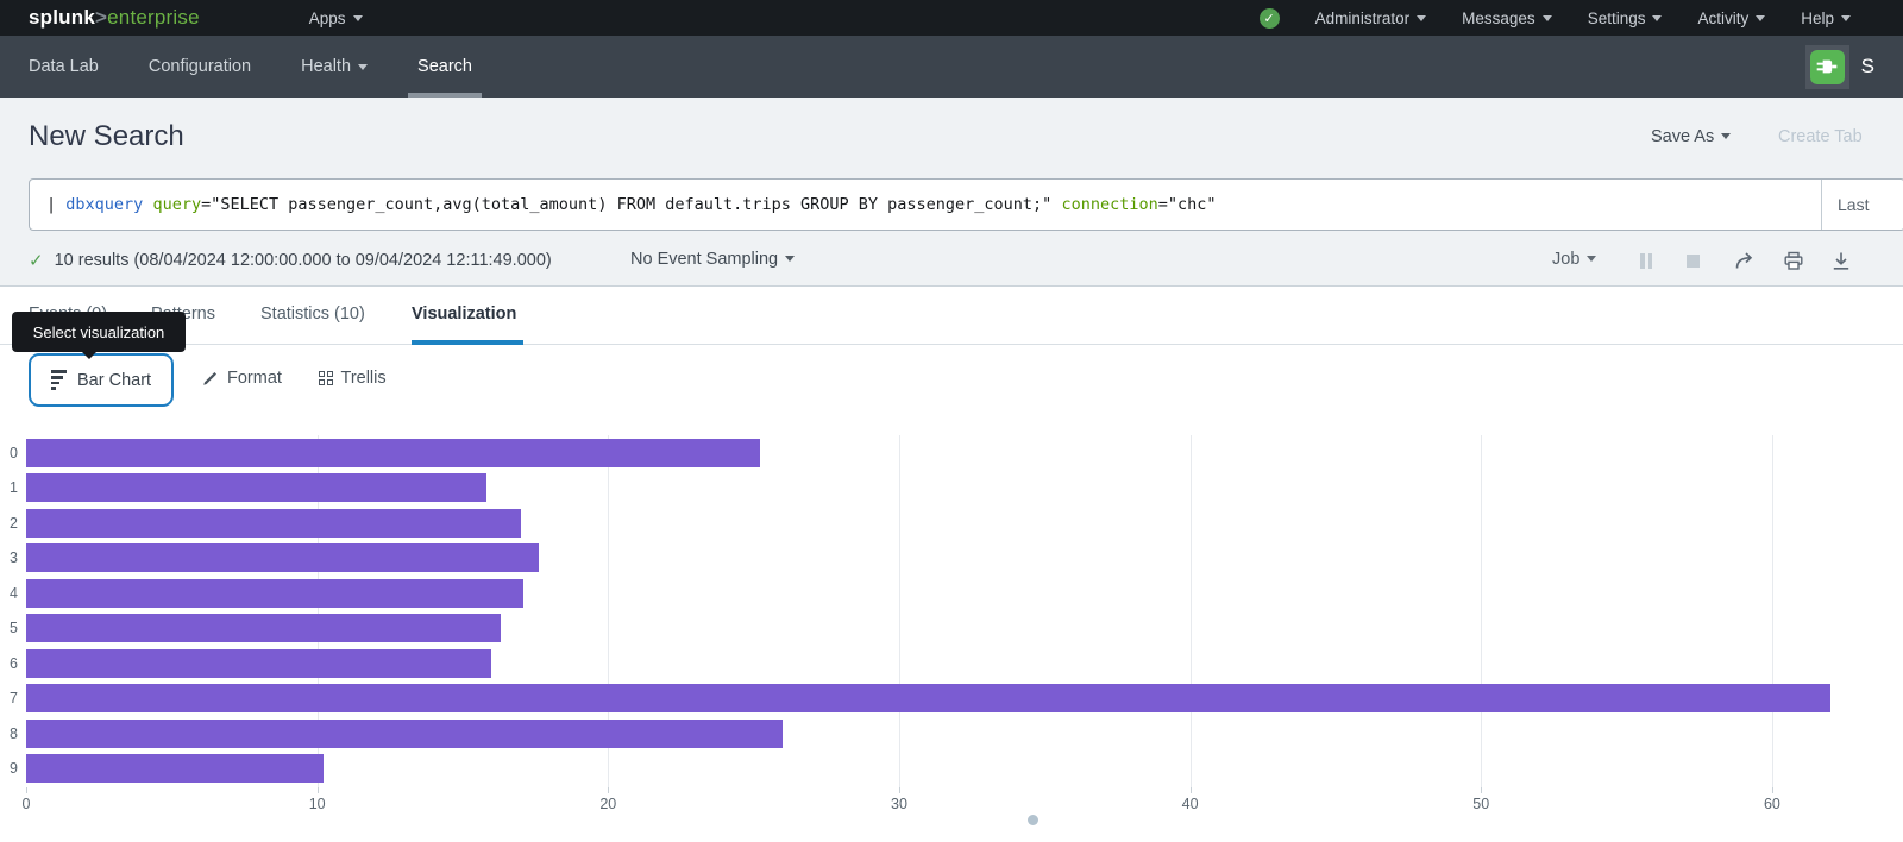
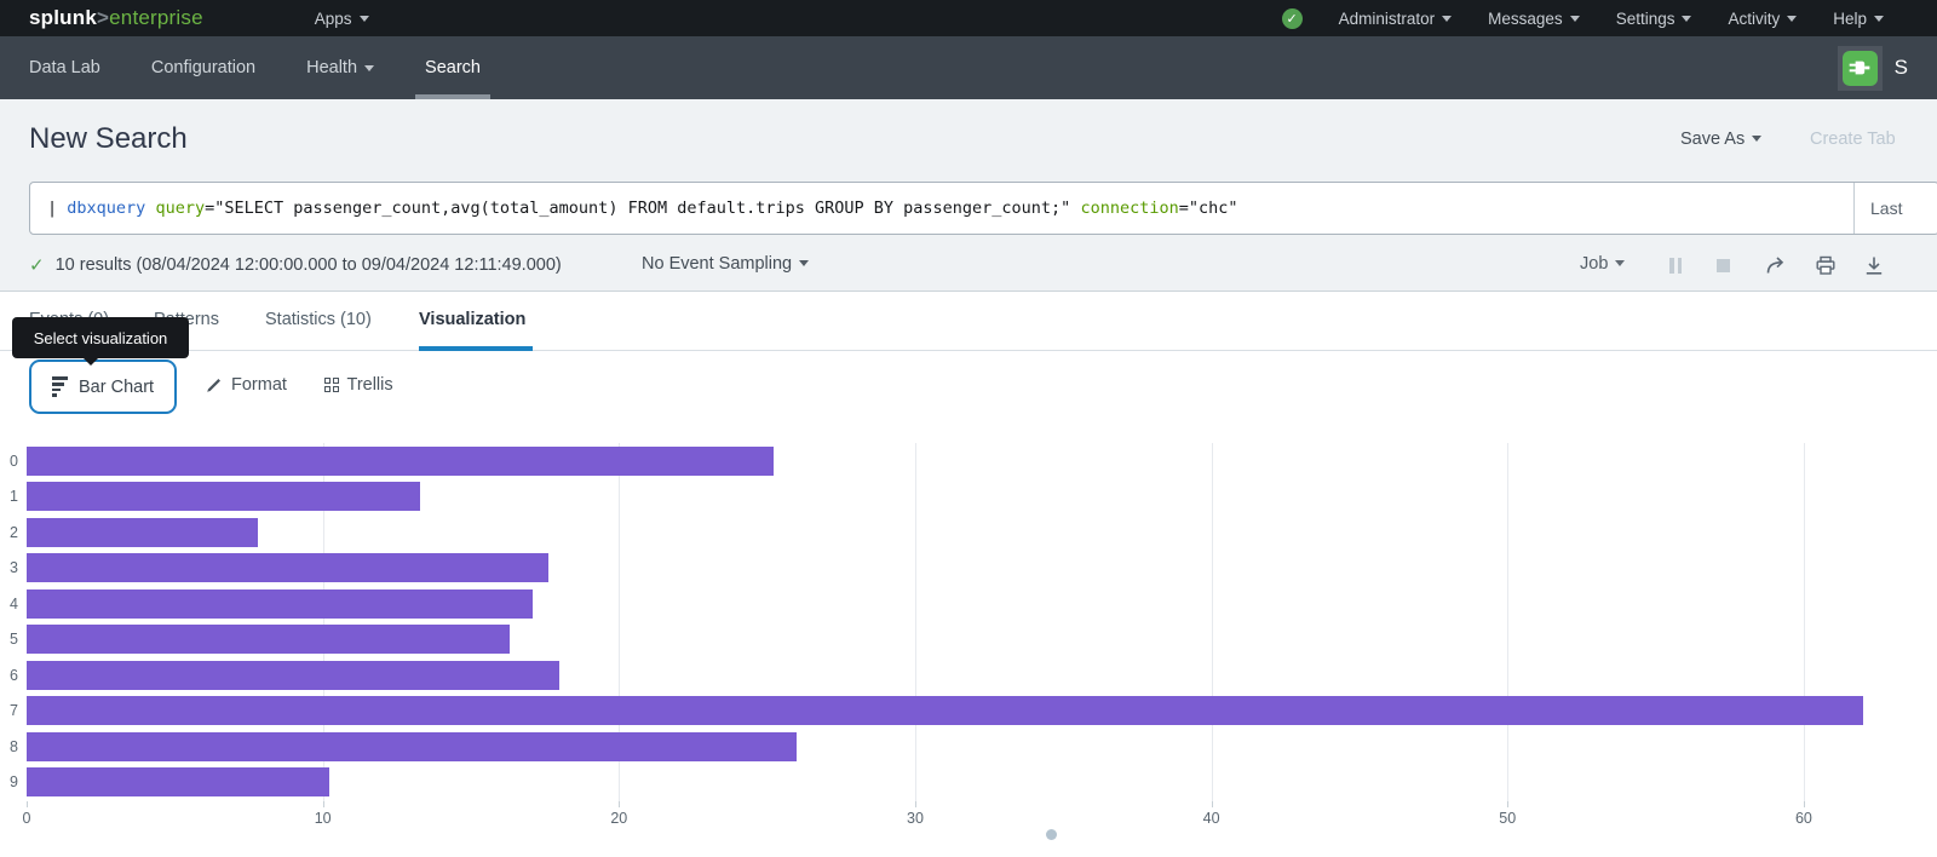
1: 15.8 -> 13.3
2: 17.0 -> 7.8
6: 16.0 -> 18.0
